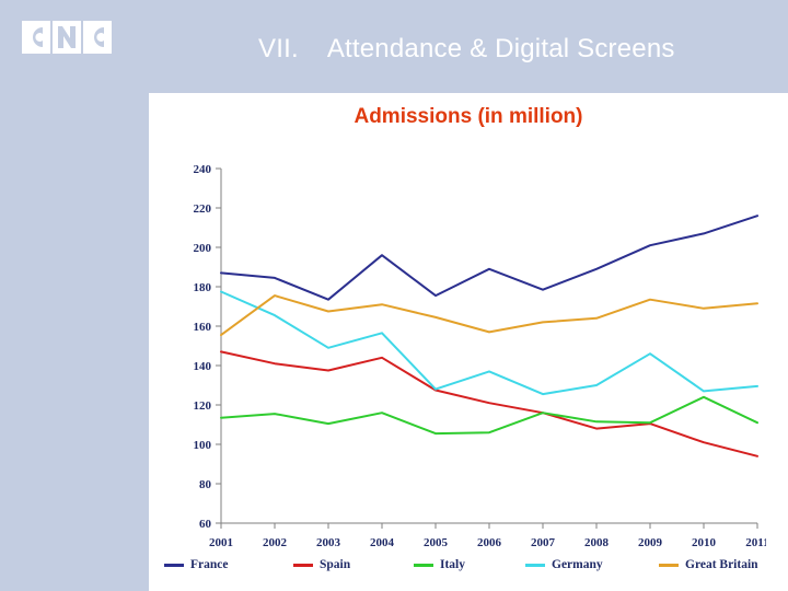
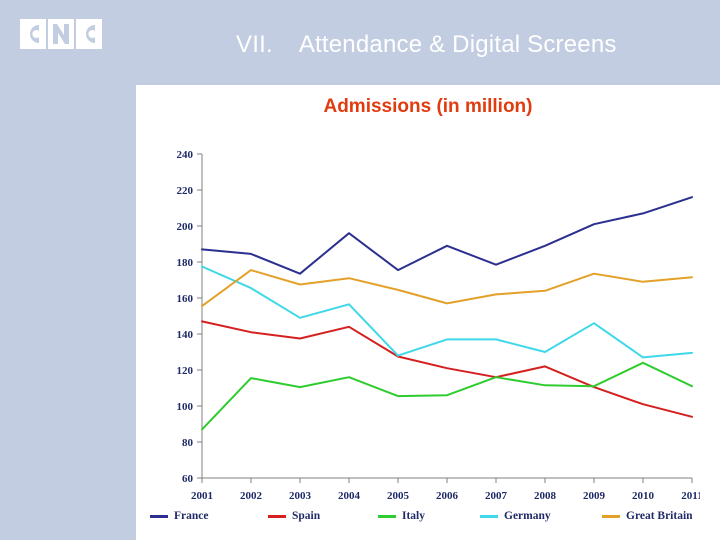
Italy/2001: 114 -> 87
Germany/2007: 126 -> 137
Spain/2008: 108 -> 122
